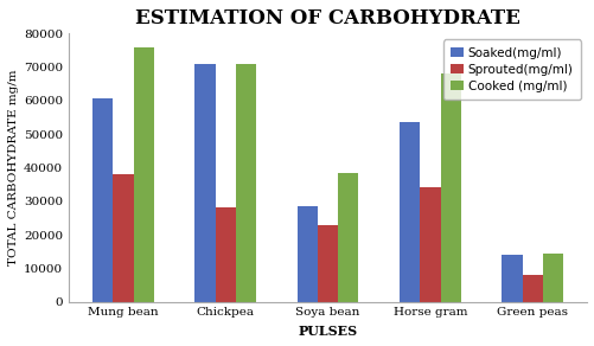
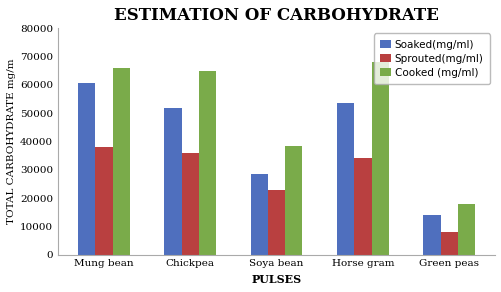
Cooked (mg/ml)/Mung bean: 76000 -> 66000
Soaked(mg/ml)/Chickpea: 71000 -> 52000
Sprouted(mg/ml)/Chickpea: 28000 -> 36000
Cooked (mg/ml)/Chickpea: 71000 -> 65000
Cooked (mg/ml)/Green peas: 14500 -> 18000
